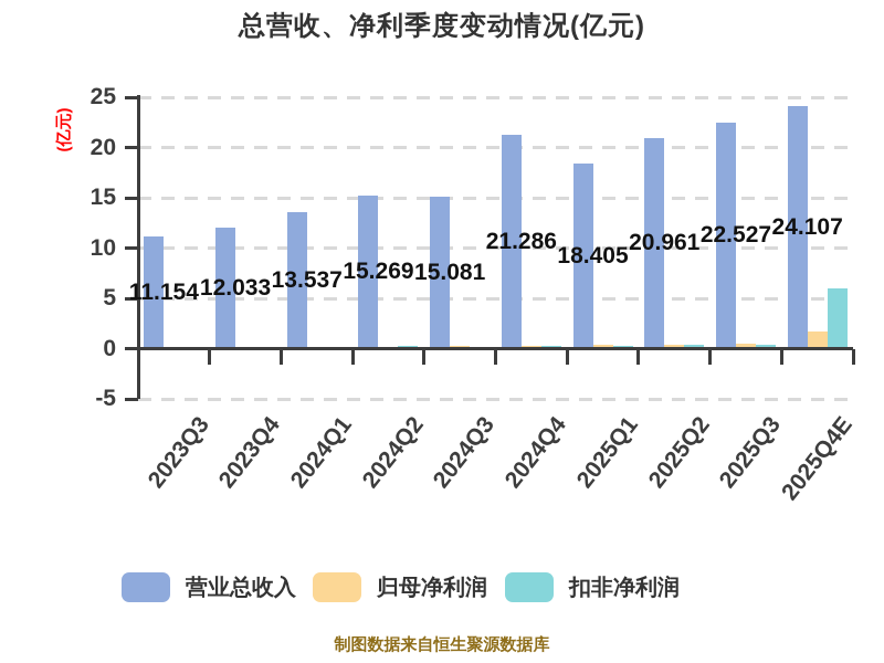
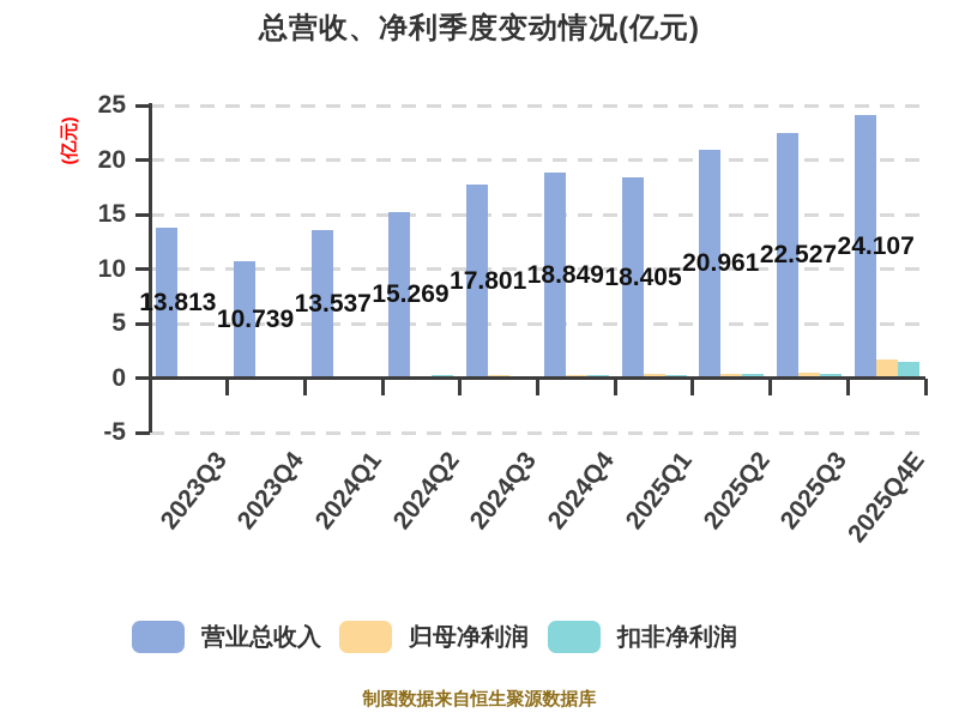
营业总收入/2023Q3: 11.154 -> 13.813
营业总收入/2023Q4: 12.033 -> 10.739
营业总收入/2024Q3: 15.081 -> 17.801
营业总收入/2024Q4: 21.286 -> 18.849
扣非净利润/2025Q4E: 6 -> 2
